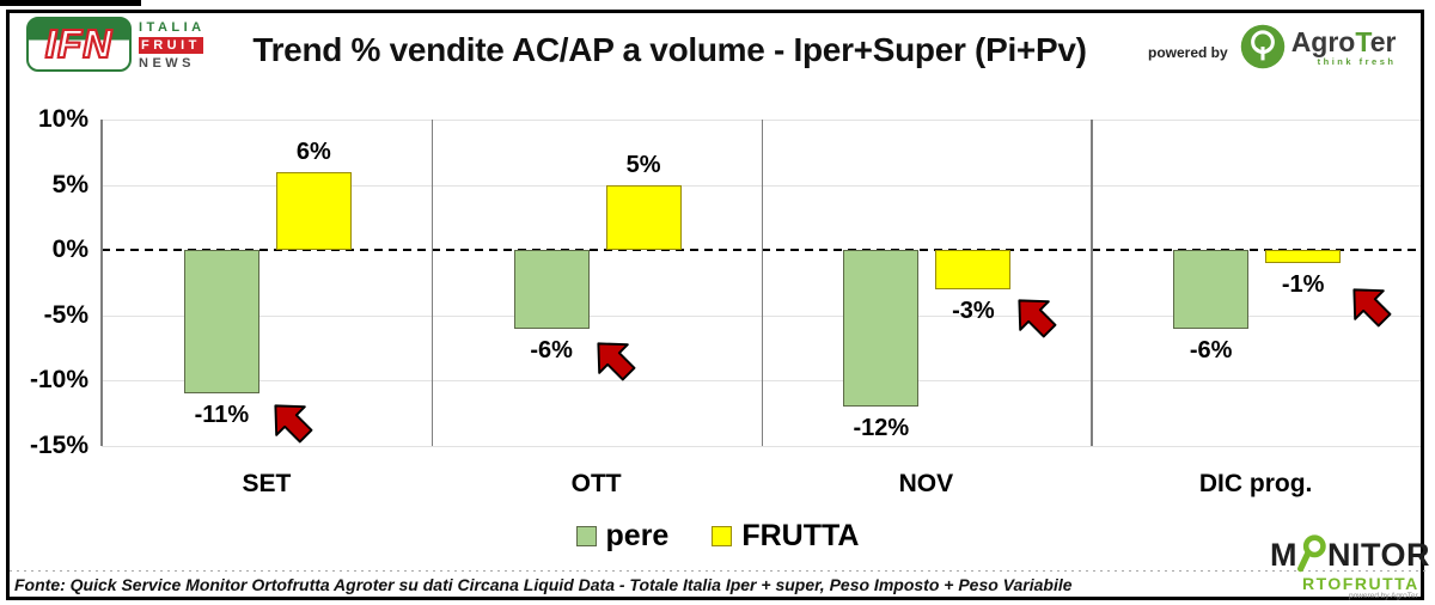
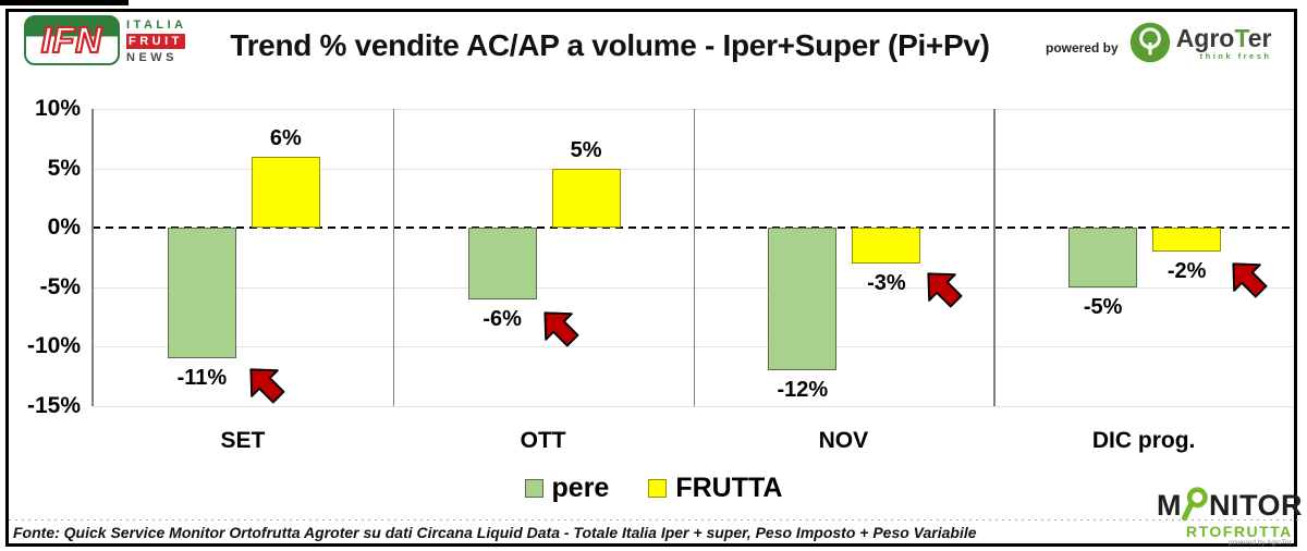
pere/DIC prog.: -6% -> -5%
FRUTTA/DIC prog.: -1% -> -2%
